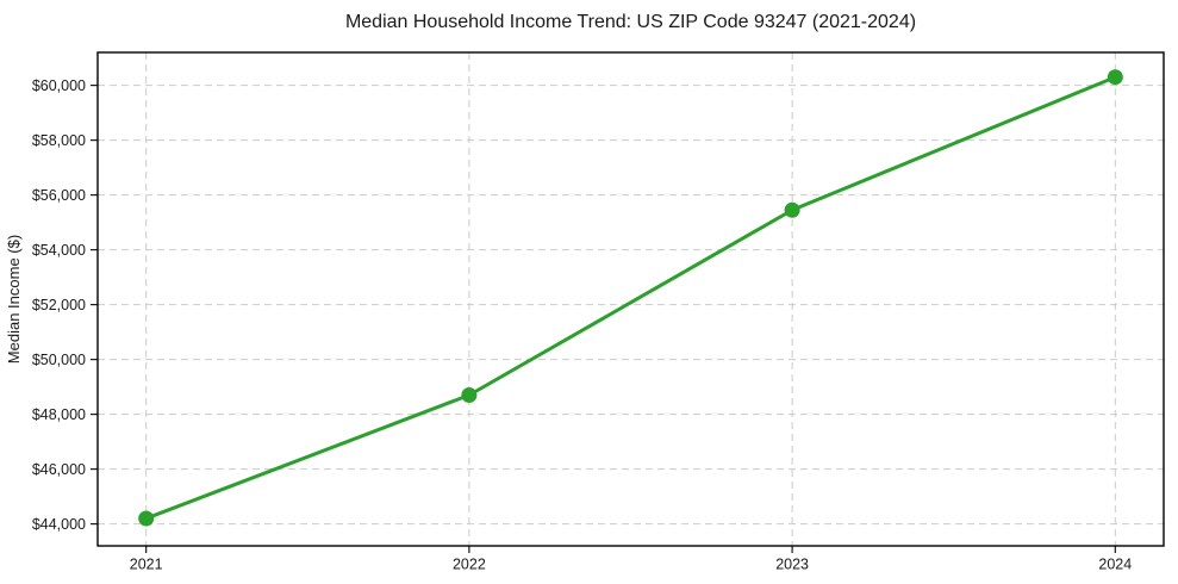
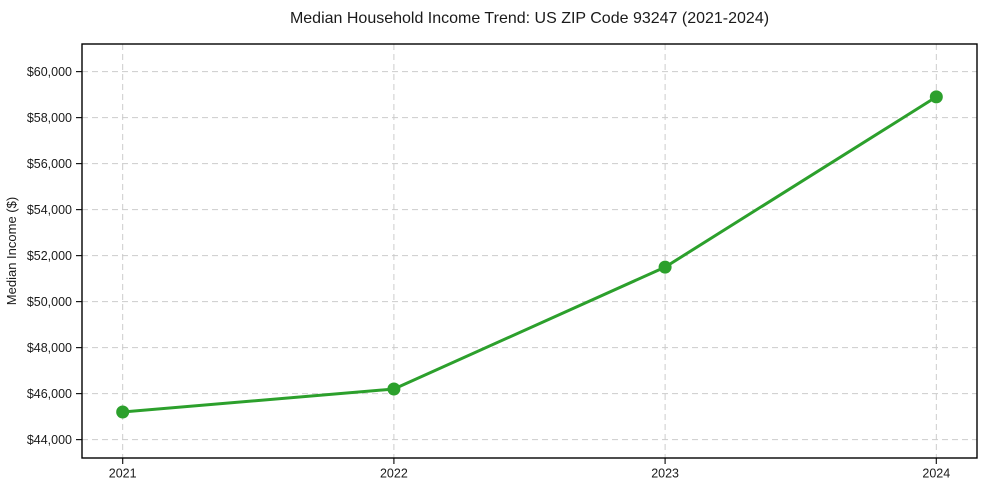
2021: $44200 -> $45200
2022: $48700 -> $46200
2023: $55400 -> $51500
2024: $60300 -> $58900
